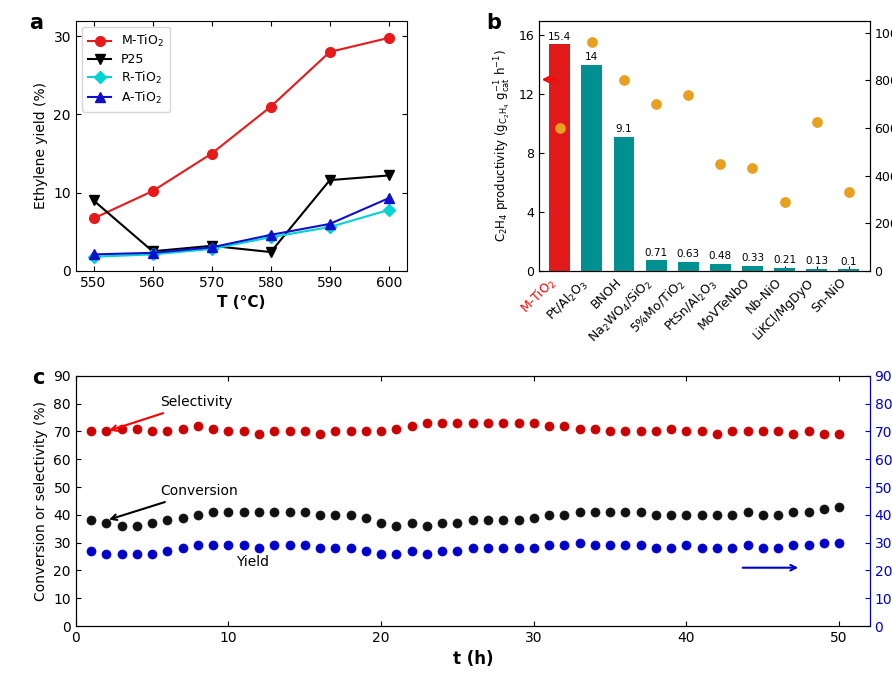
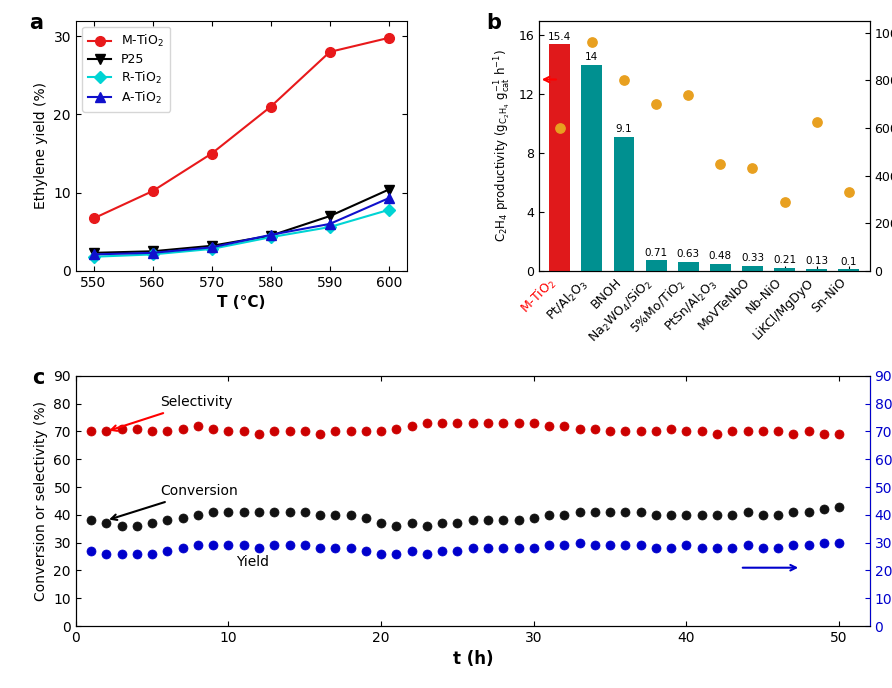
P25/550: 9.0 -> 2.3
P25/580: 2.4 -> 4.5
P25/590: 11.6 -> 7.0
P25/600: 12.2 -> 10.4
